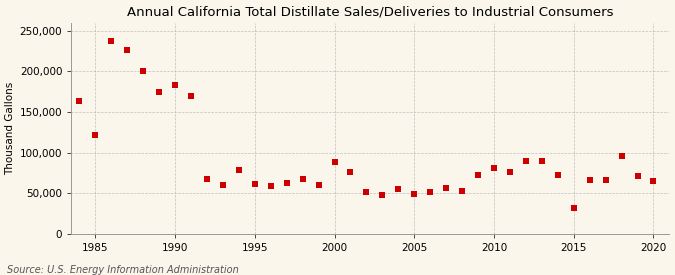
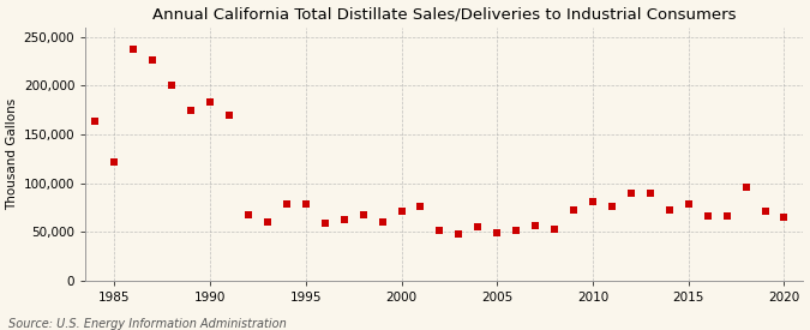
1995: 62,000 -> 79,000
2000: 88,000 -> 71,000
2015: 32,000 -> 79,000
